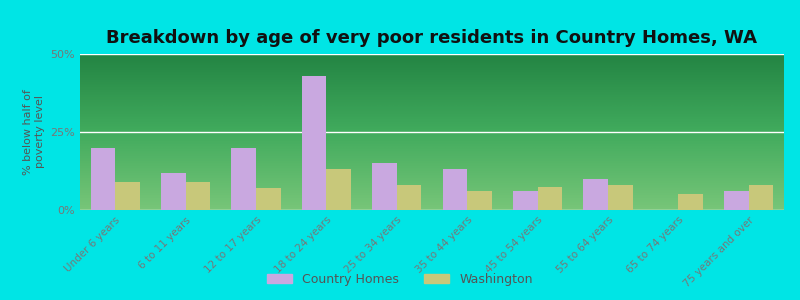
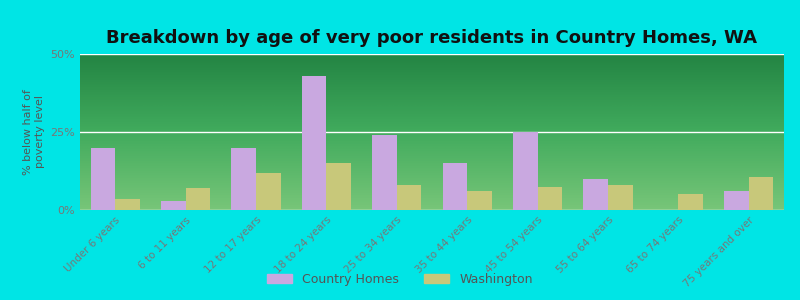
Washington/Under 6 years: 9.0% -> 3.5%
Country Homes/6 to 11 years: 12% -> 3%
Washington/6 to 11 years: 9.0% -> 7.0%
Washington/12 to 17 years: 7.0% -> 12.0%
Washington/18 to 24 years: 13.0% -> 15.0%
Country Homes/25 to 34 years: 15% -> 24%
Country Homes/35 to 44 years: 13% -> 15%
Country Homes/45 to 54 years: 6% -> 25%
Washington/75 years and over: 8.0% -> 10.5%
